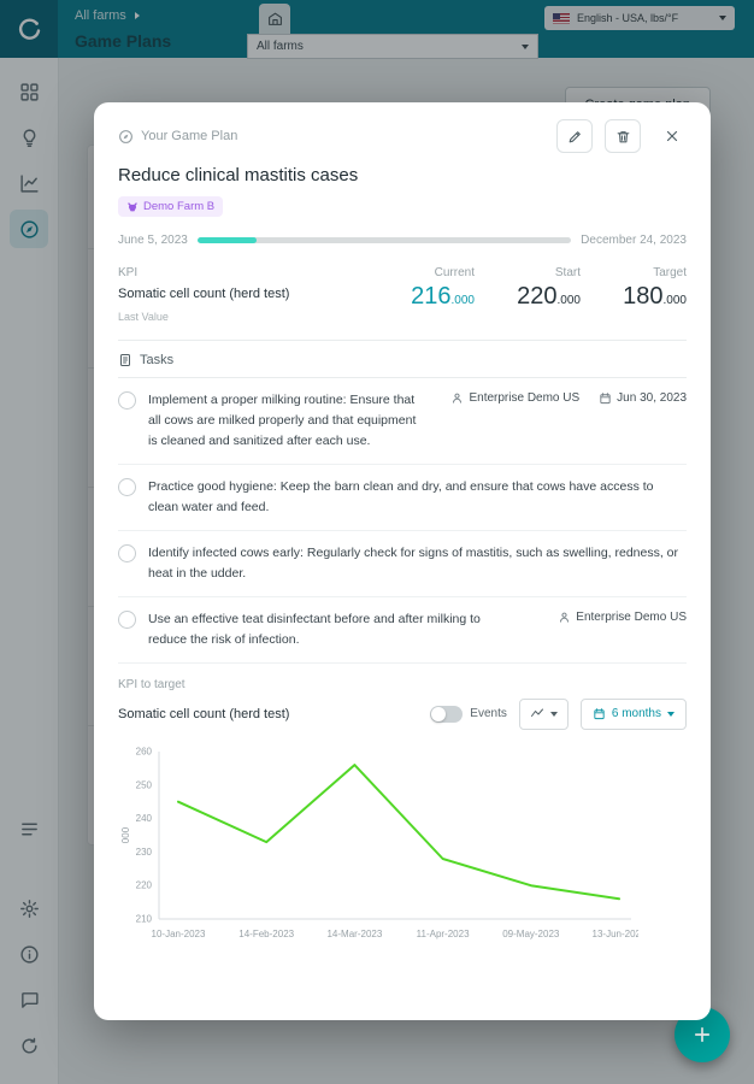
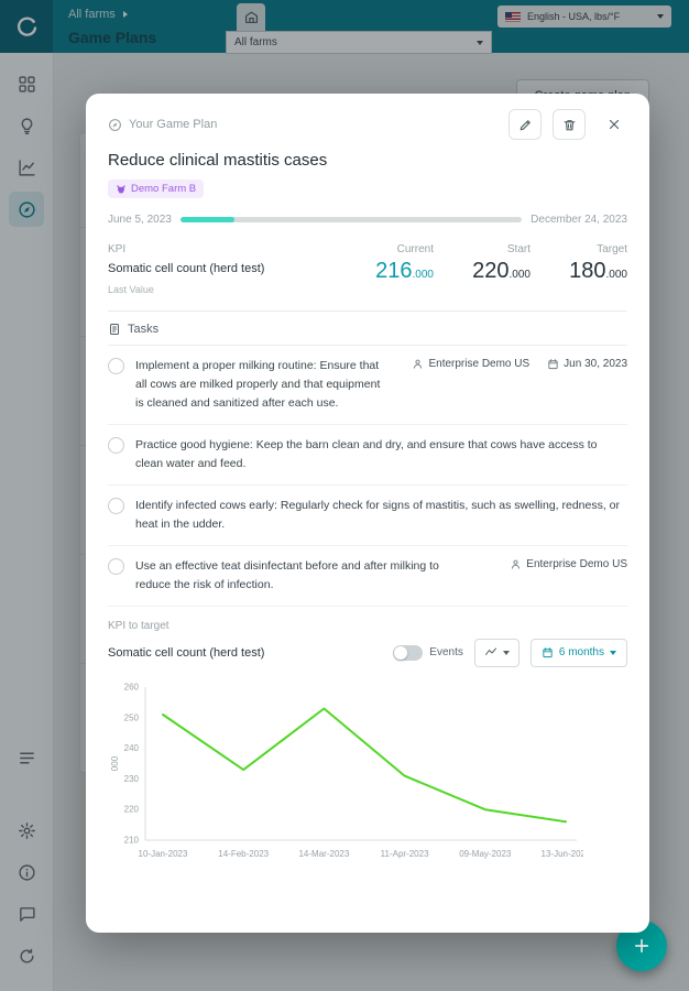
10-Jan-2023: 245 -> 251
14-Mar-2023: 256 -> 253
11-Apr-2023: 228 -> 231
